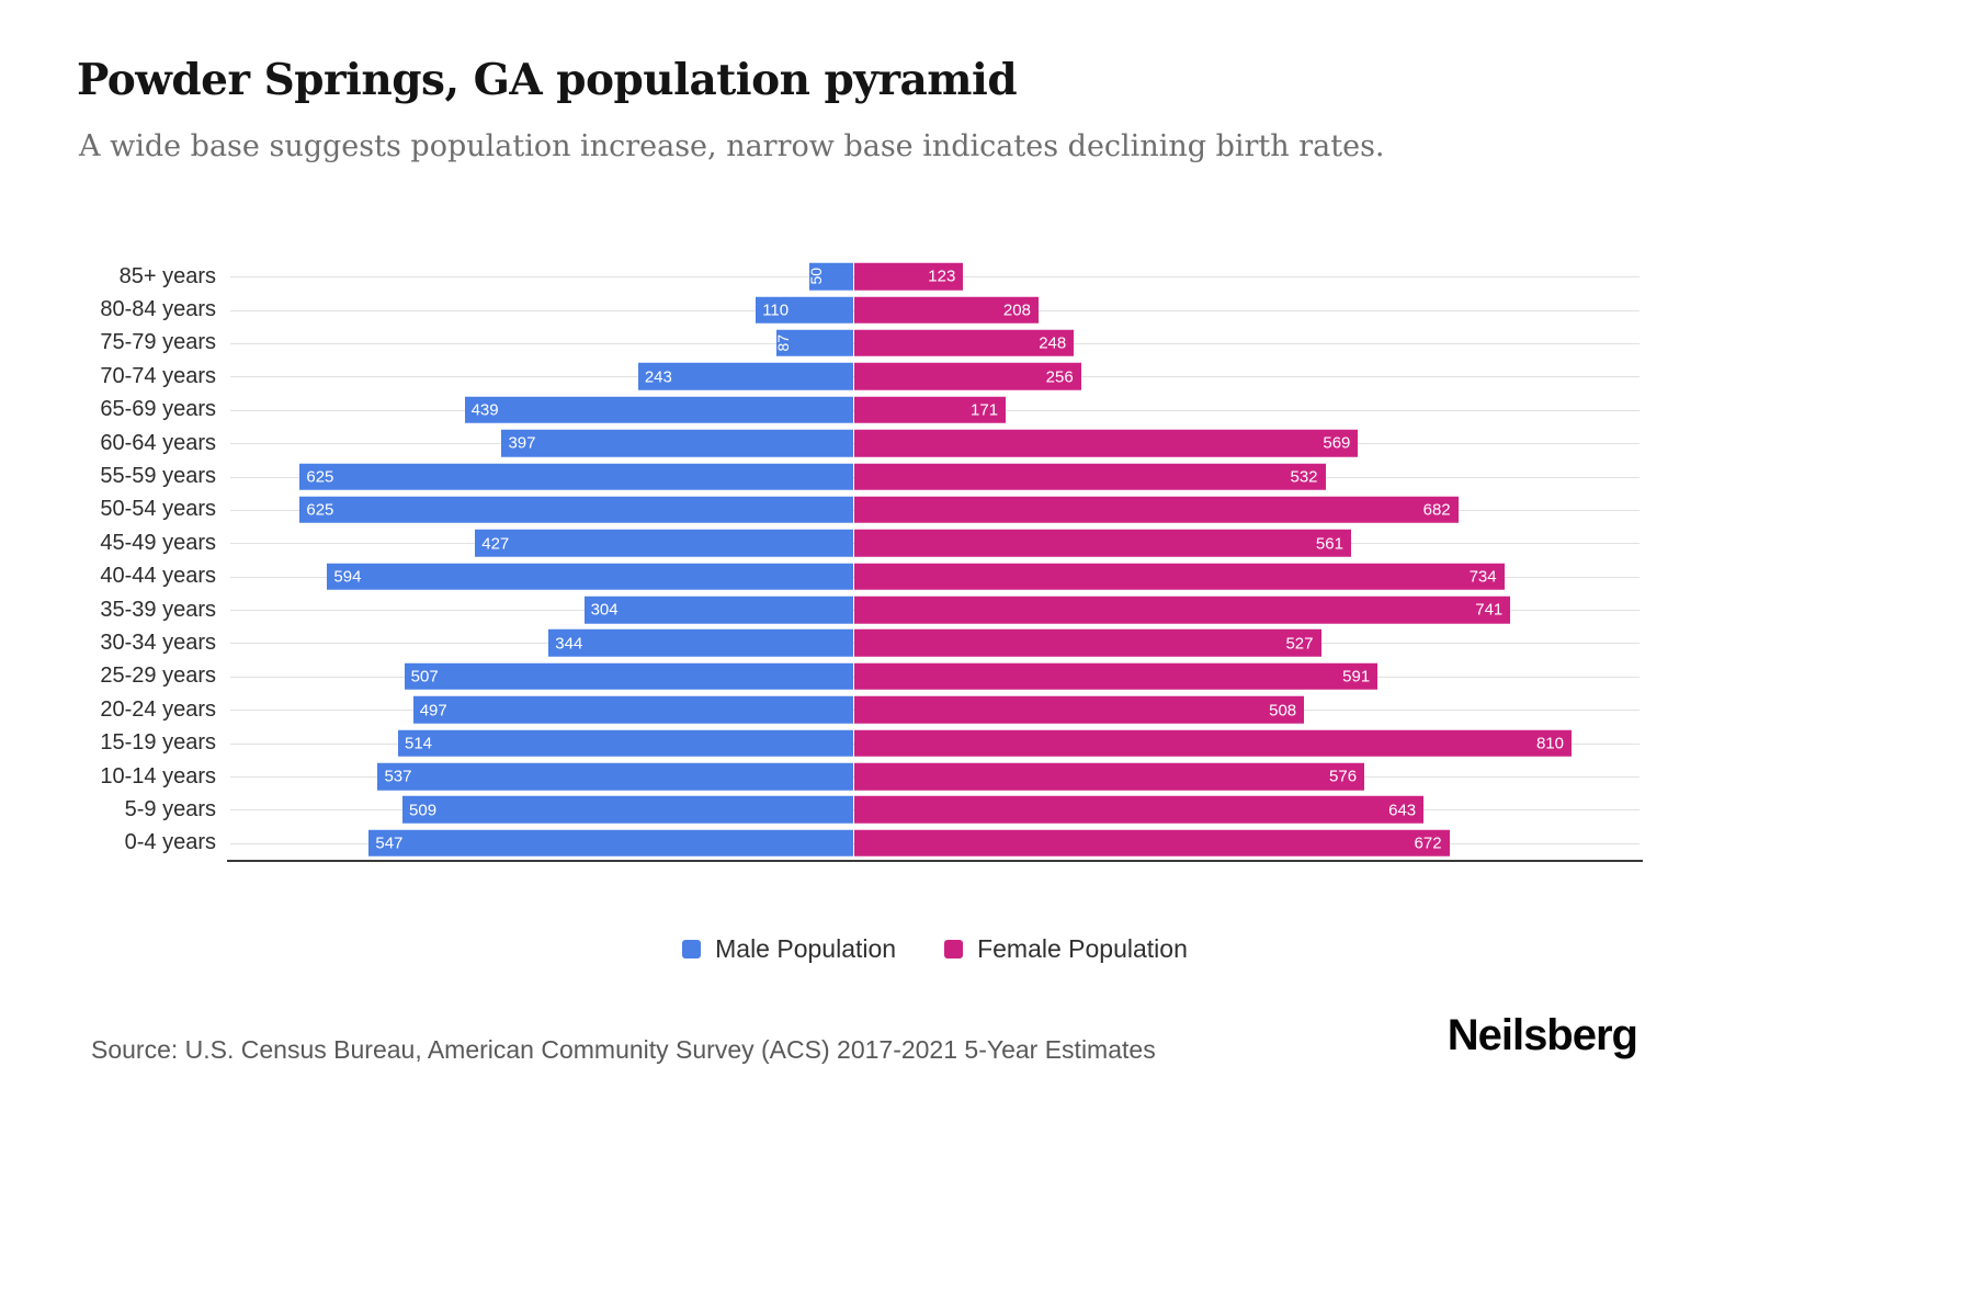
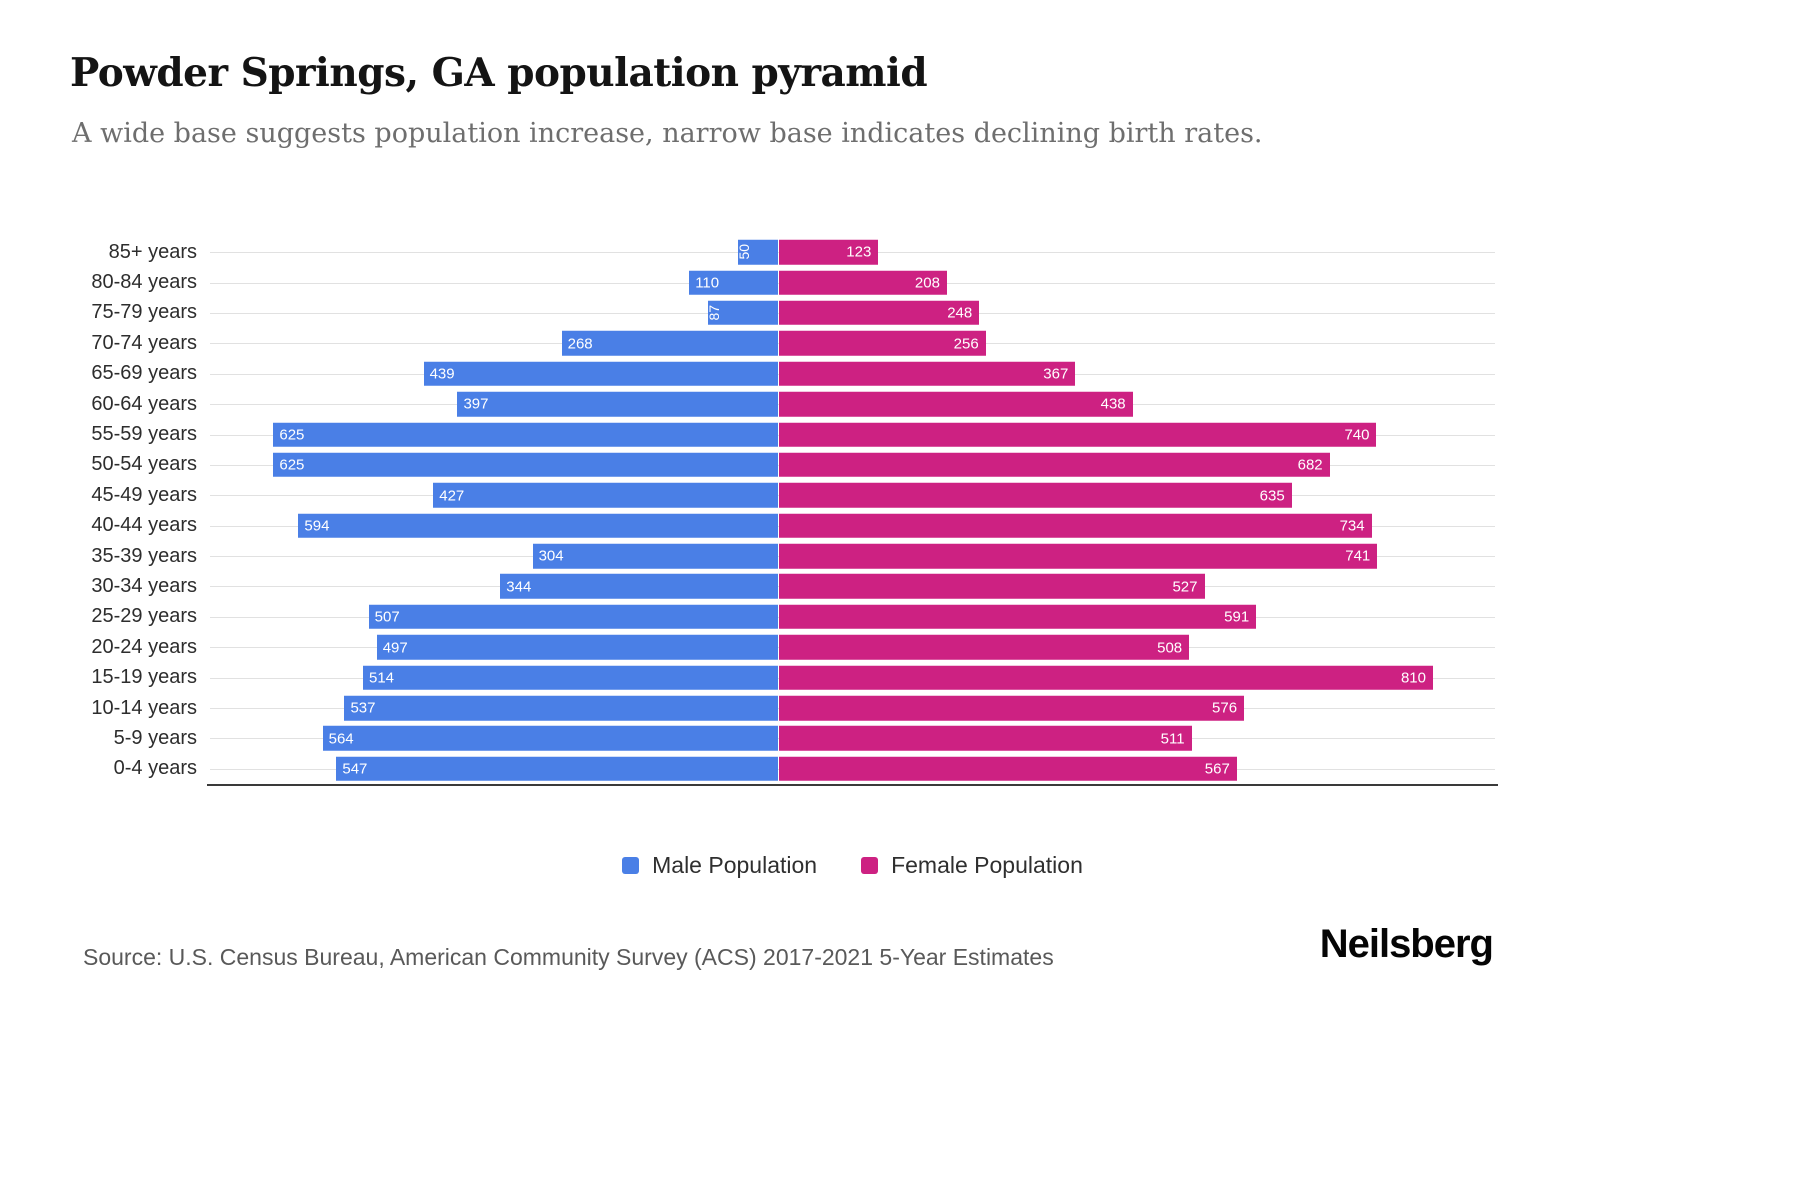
Male Population/70-74 years: 243 -> 268
Female Population/65-69 years: 171 -> 367
Female Population/60-64 years: 569 -> 438
Female Population/55-59 years: 532 -> 740
Female Population/45-49 years: 561 -> 635
Male Population/5-9 years: 509 -> 564
Female Population/5-9 years: 643 -> 511
Female Population/0-4 years: 672 -> 567
